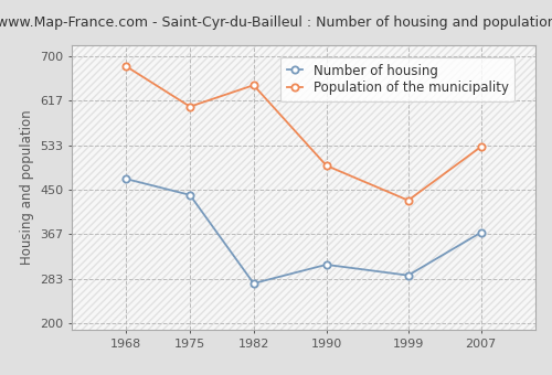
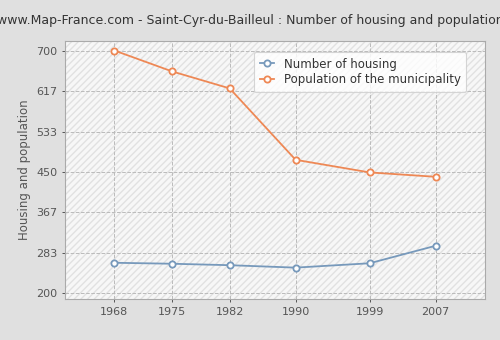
Number of housing/1968: 470 -> 263
Population of the municipality/1968: 680 -> 700
Number of housing/1975: 440 -> 261
Population of the municipality/1975: 605 -> 657
Number of housing/1982: 275 -> 258
Population of the municipality/1982: 645 -> 622
Number of housing/1990: 310 -> 253
Population of the municipality/1990: 495 -> 475
Number of housing/1999: 290 -> 262
Population of the municipality/1999: 430 -> 449
Number of housing/2007: 370 -> 298
Population of the municipality/2007: 530 -> 440
